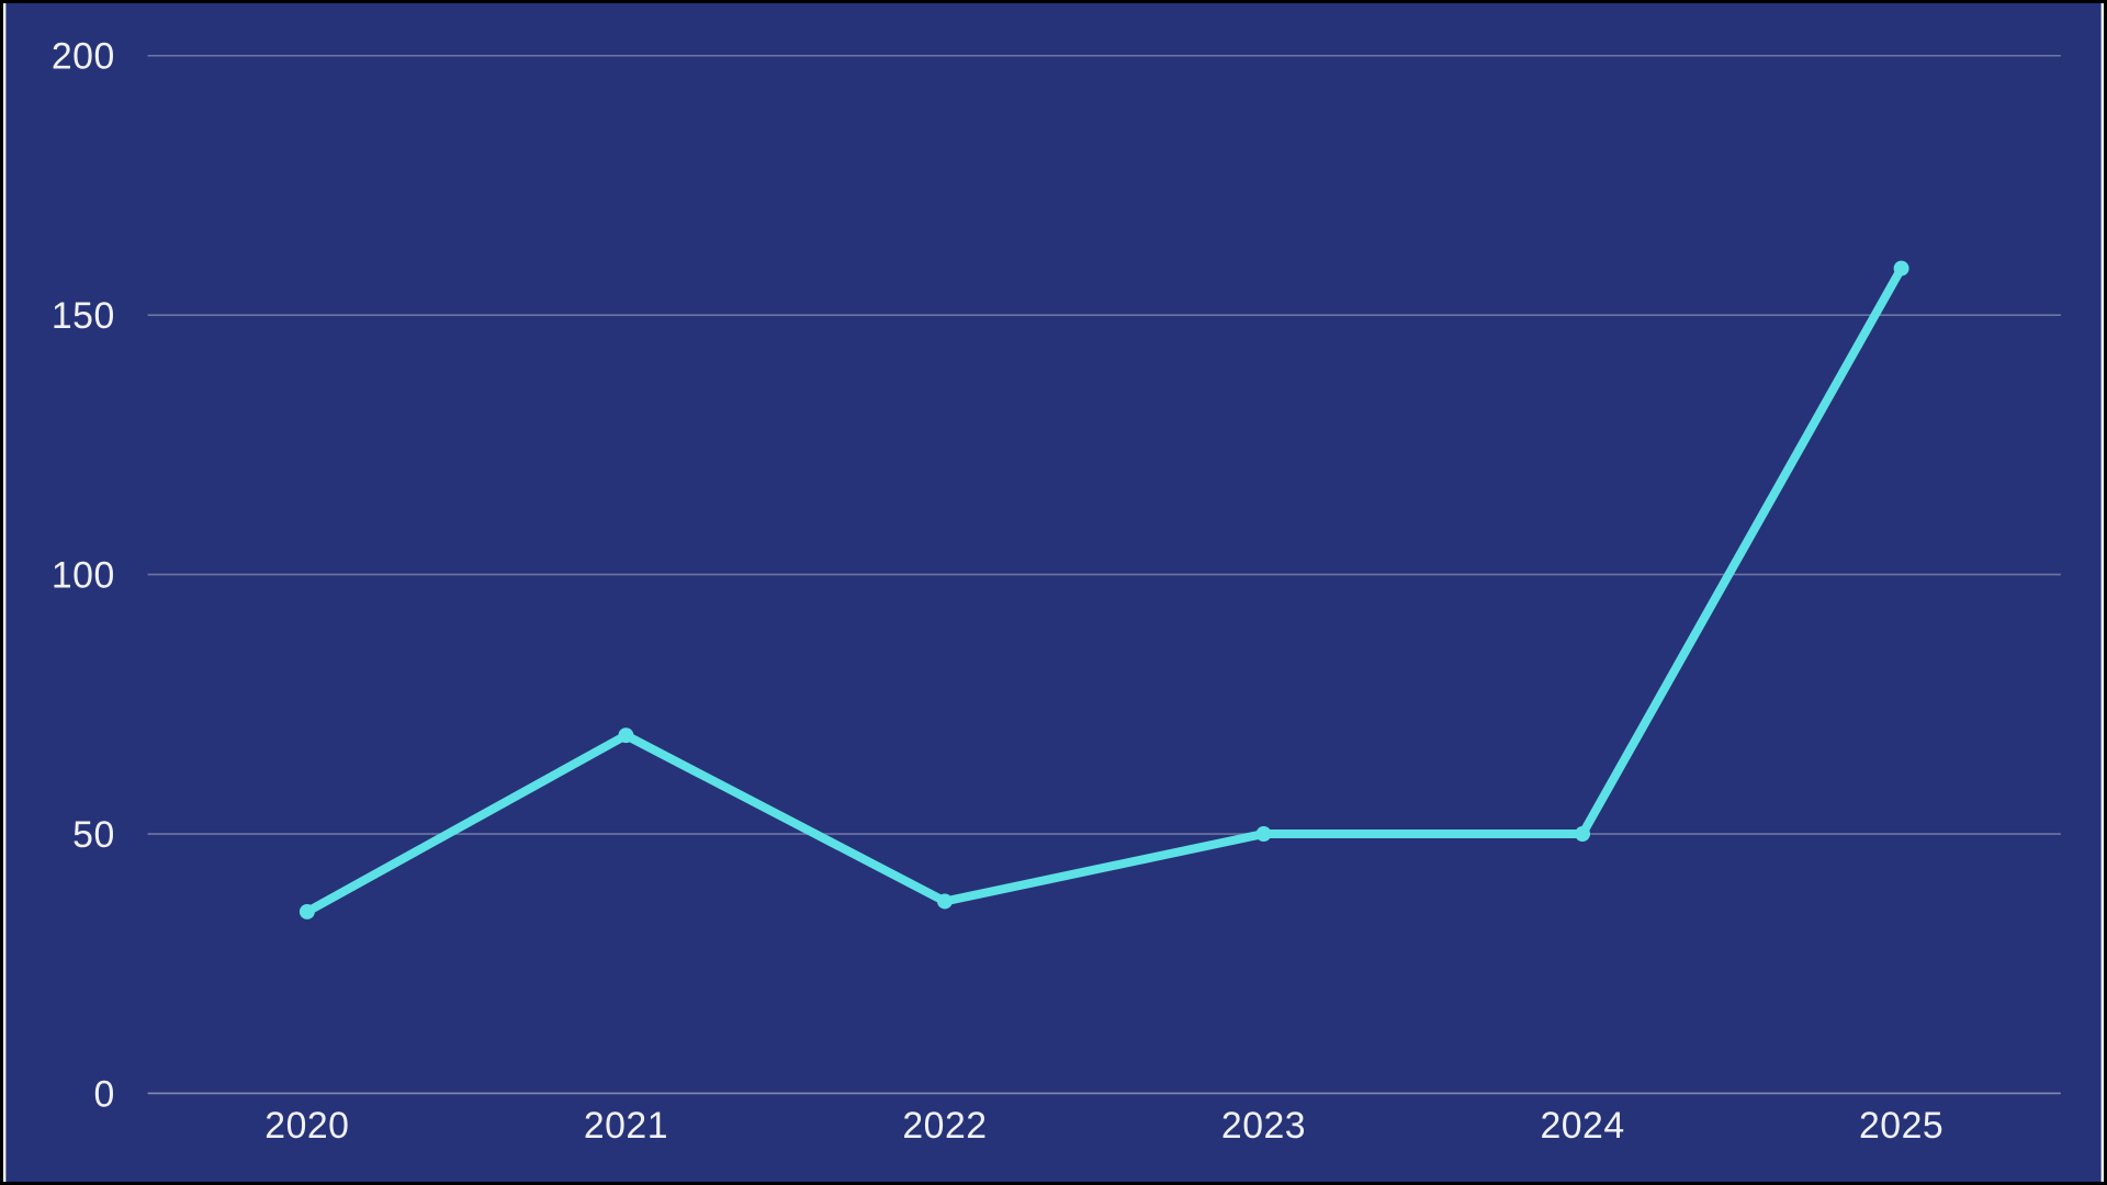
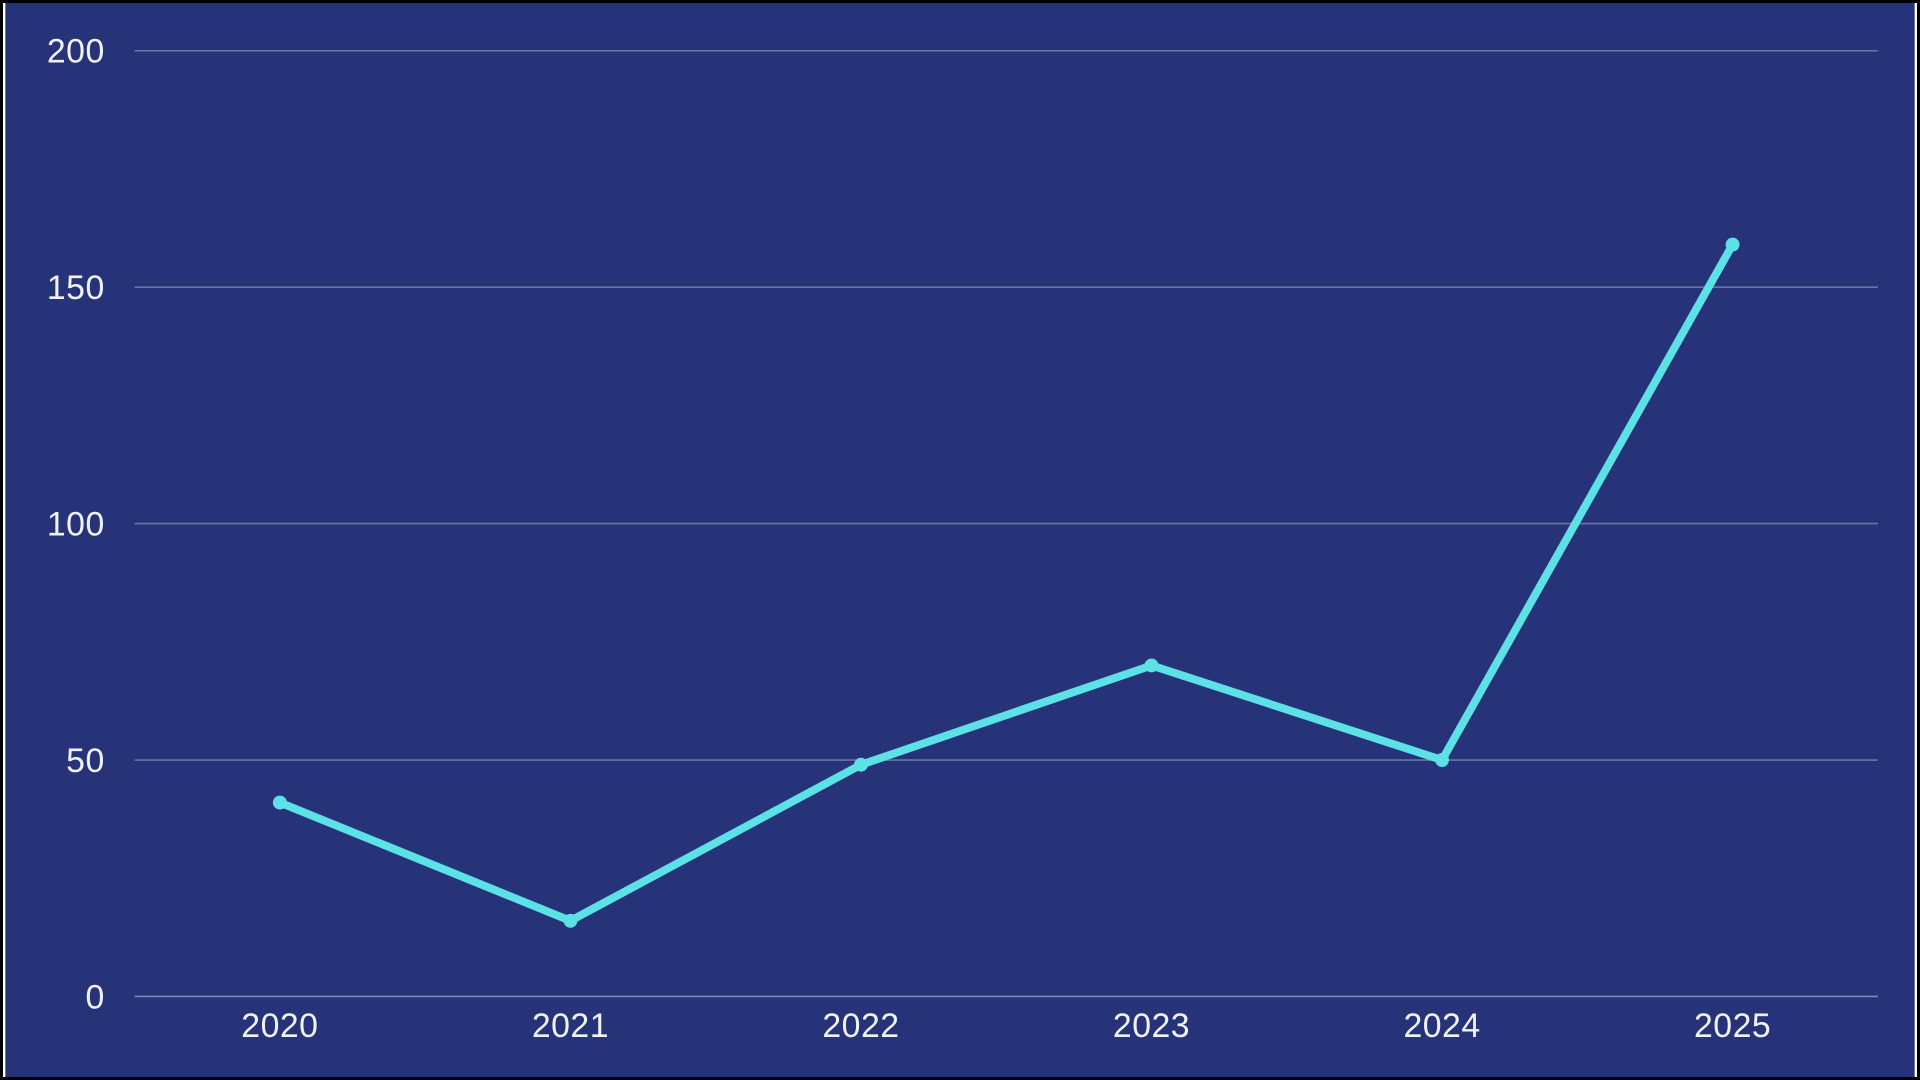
2020: 35 -> 41
2021: 69 -> 16
2022: 37 -> 49
2023: 50 -> 70
